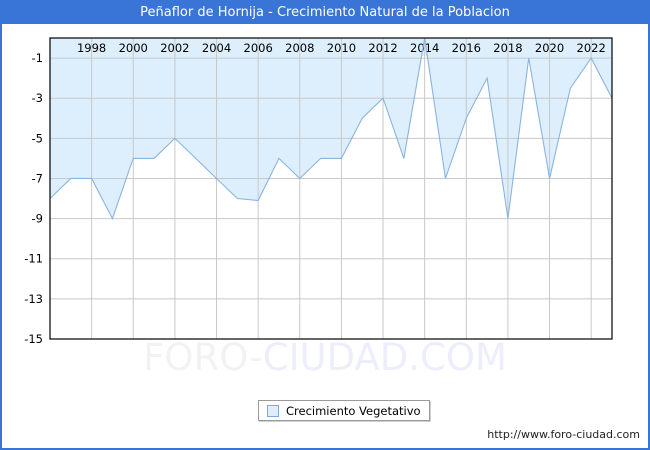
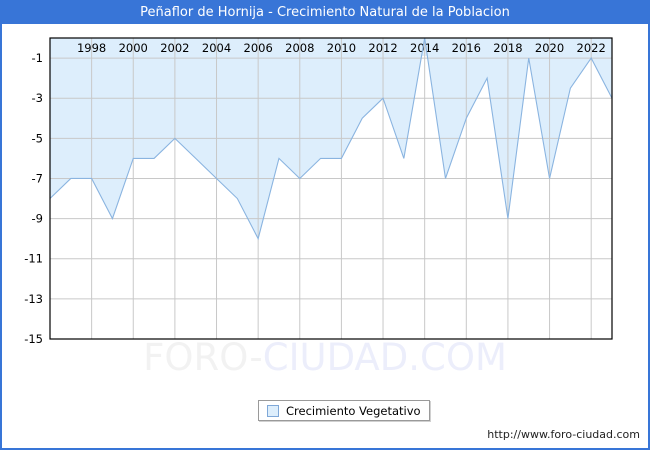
2006: -8.1 -> -10.0
